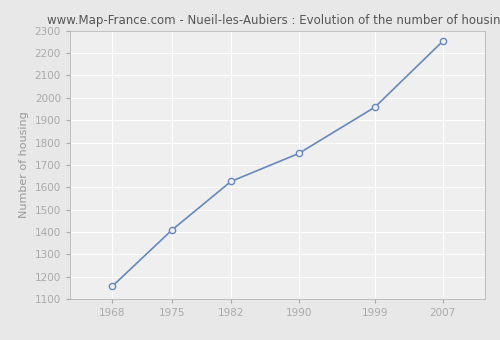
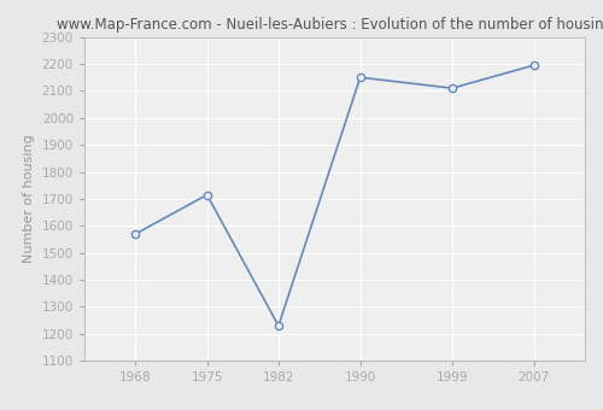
1968: 1158 -> 1570
1975: 1408 -> 1715
1982: 1626 -> 1230
1990: 1751 -> 2150
1999: 1958 -> 2110
2007: 2252 -> 2195
